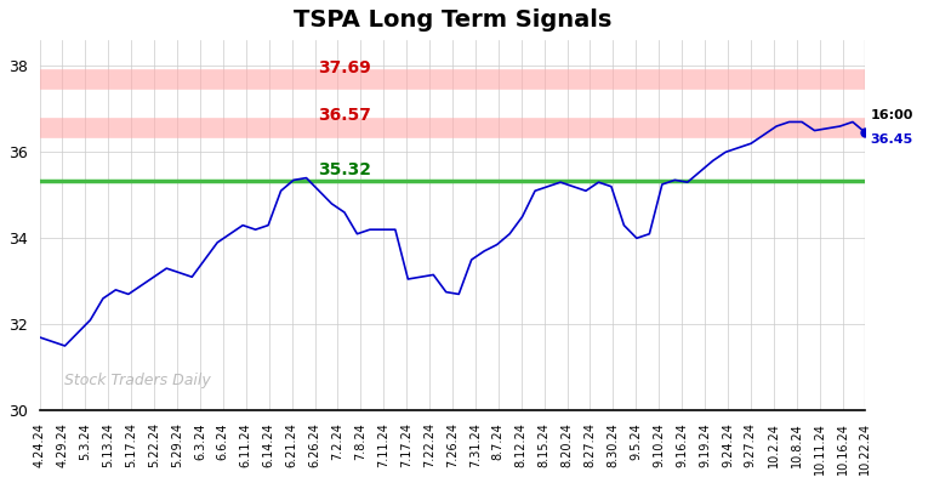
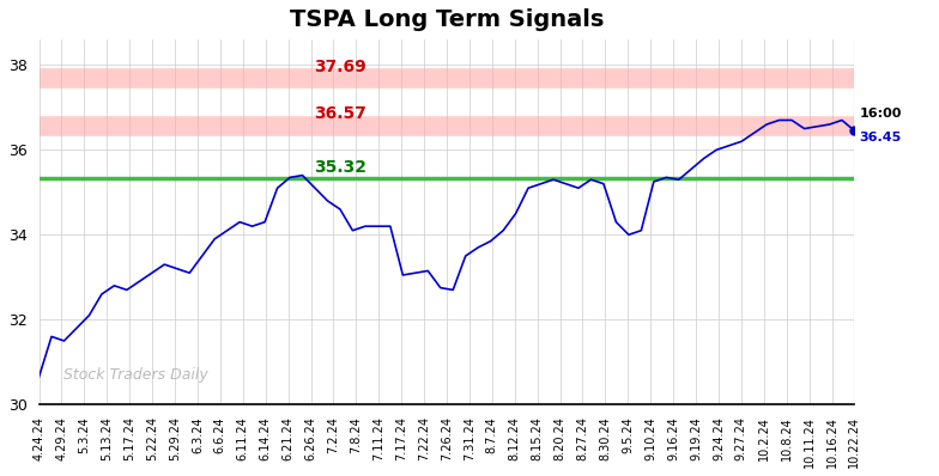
4.24.24: 31.70 -> 30.65
